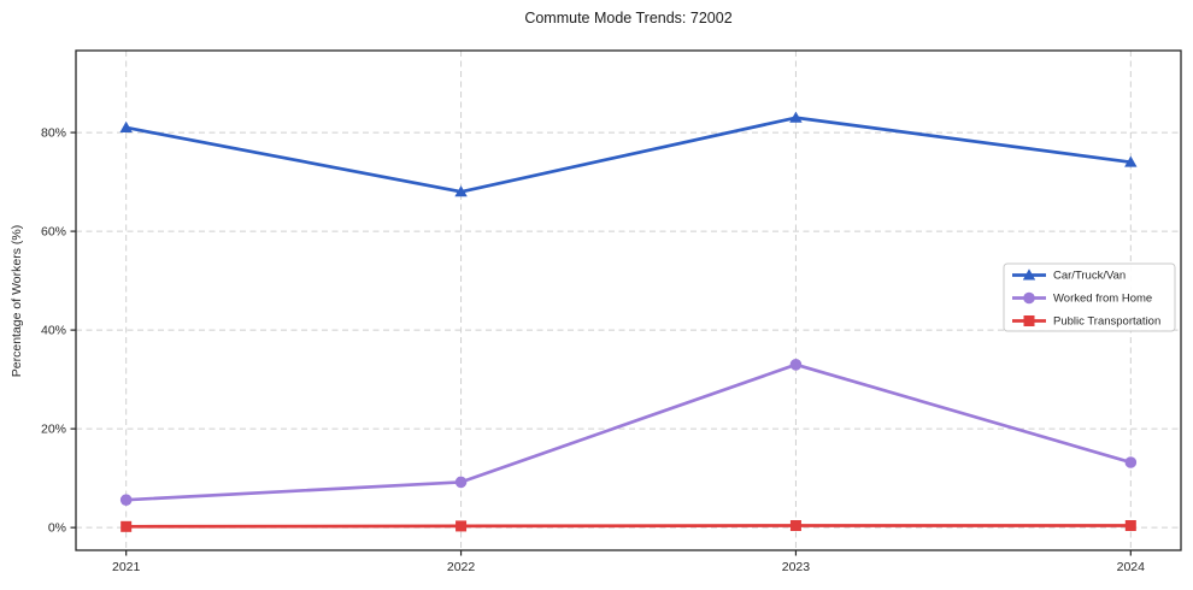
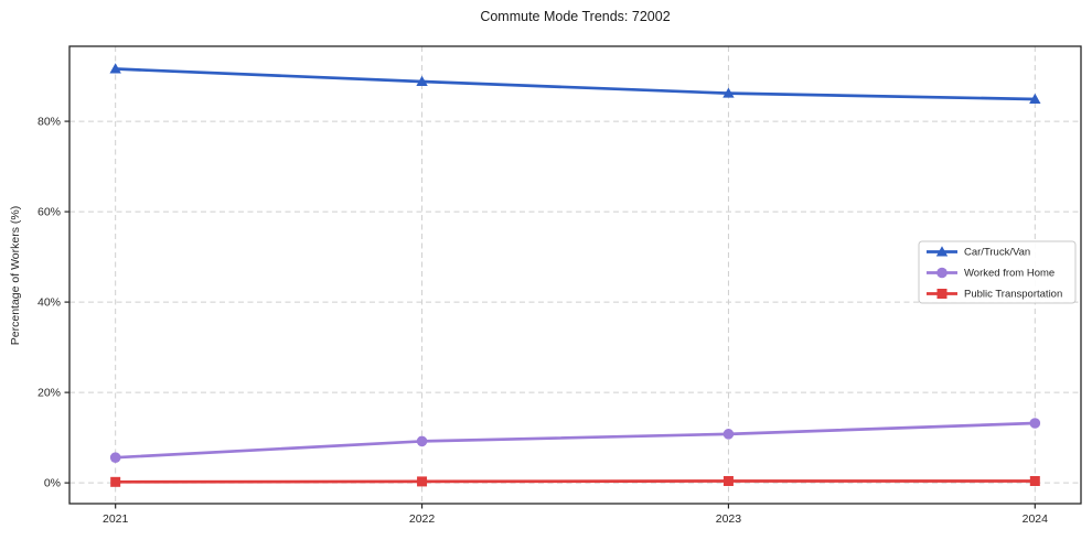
Car/Truck/Van/2021: 81% -> 92%
Car/Truck/Van/2022: 68% -> 89%
Car/Truck/Van/2023: 83% -> 86%
Worked from Home/2023: 33% -> 11%
Car/Truck/Van/2024: 74% -> 85%
